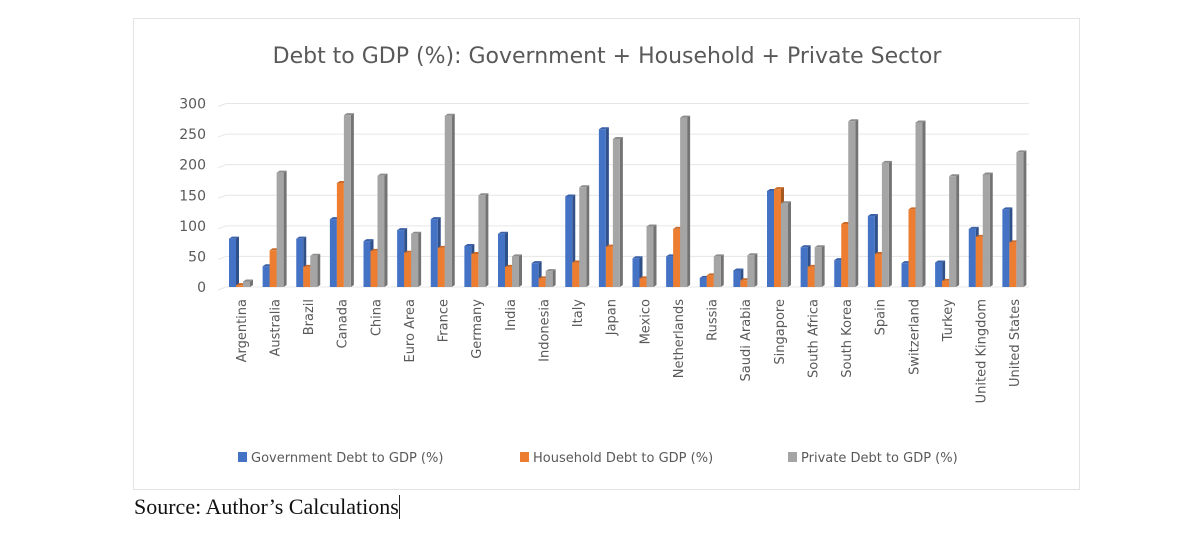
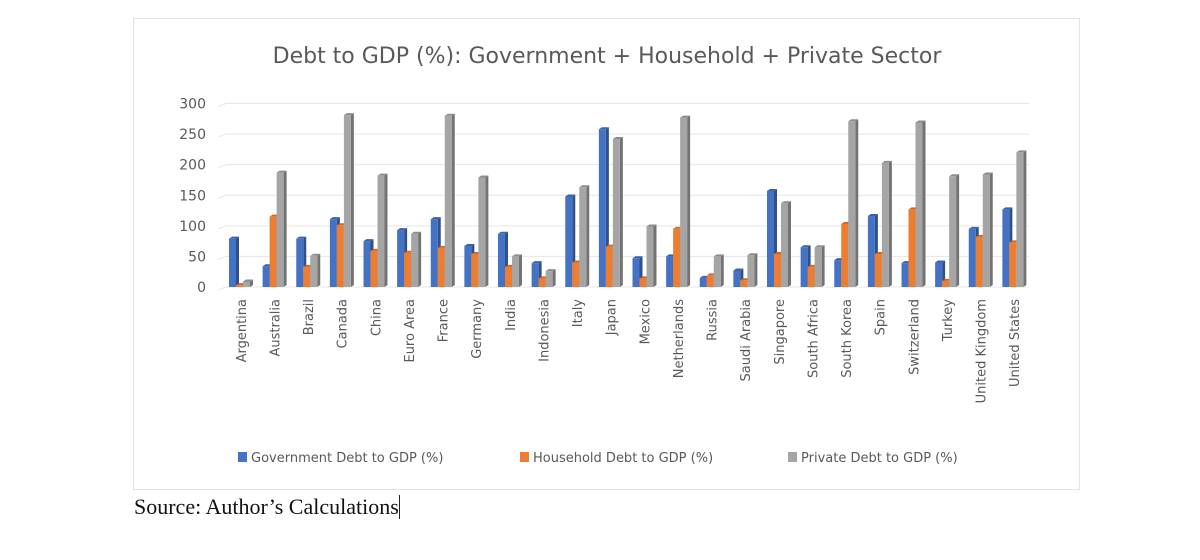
Household Debt to GDP (%)/Australia: 60 -> 120
Household Debt to GDP (%)/Canada: 170 -> 100
Private Debt to GDP (%)/Germany: 150 -> 180
Household Debt to GDP (%)/Singapore: 160 -> 50
